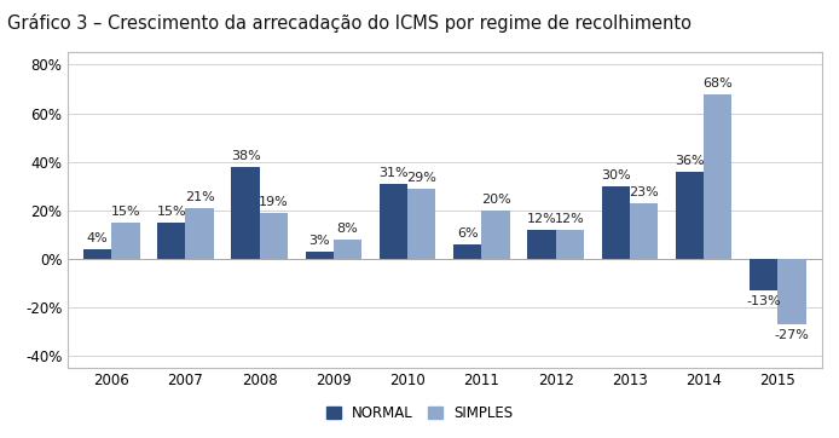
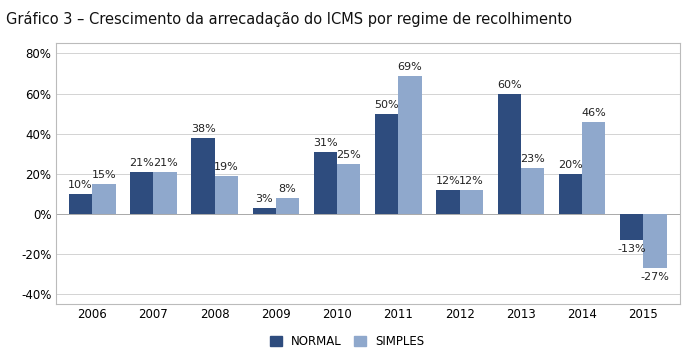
NORMAL/2006: 4% -> 10%
NORMAL/2007: 15% -> 21%
SIMPLES/2010: 29% -> 25%
NORMAL/2011: 6% -> 50%
SIMPLES/2011: 20% -> 69%
NORMAL/2013: 30% -> 60%
NORMAL/2014: 36% -> 20%
SIMPLES/2014: 68% -> 46%
